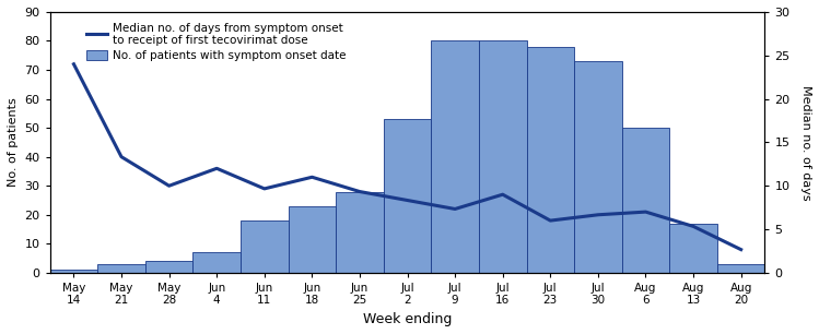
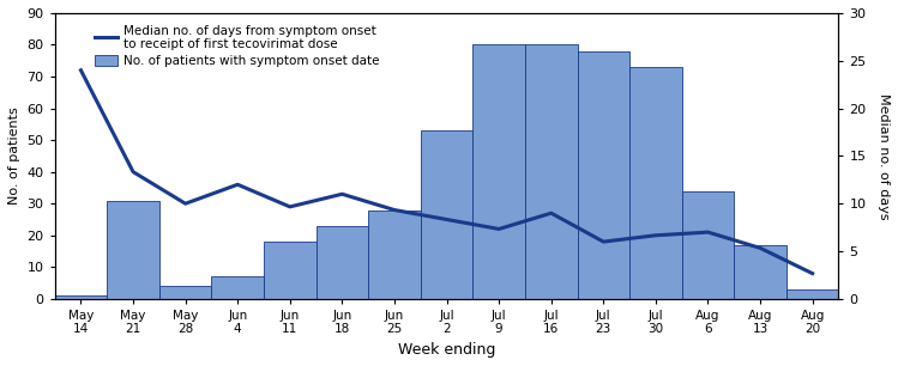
No. of patients with symptom onset date/May 21: 3 -> 31
No. of patients with symptom onset date/Aug 6: 50 -> 34
